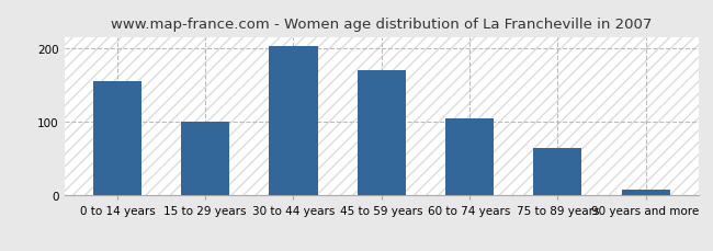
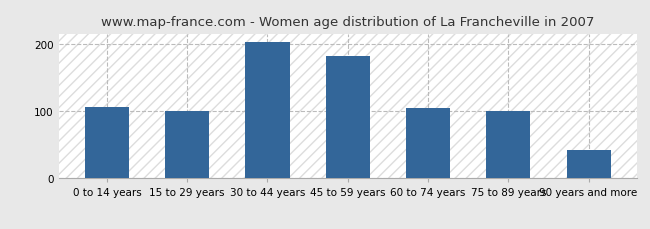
0 to 14 years: 155 -> 106
45 to 59 years: 170 -> 182
75 to 89 years: 65 -> 100
90 years and more: 8 -> 42
